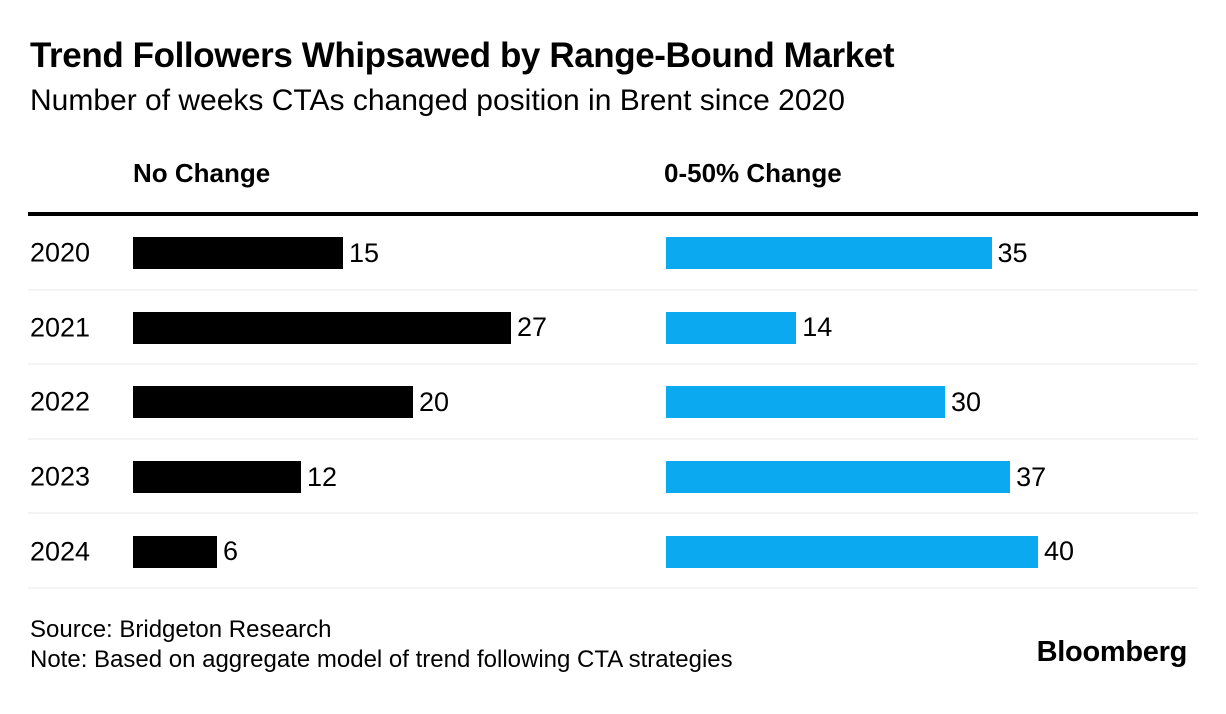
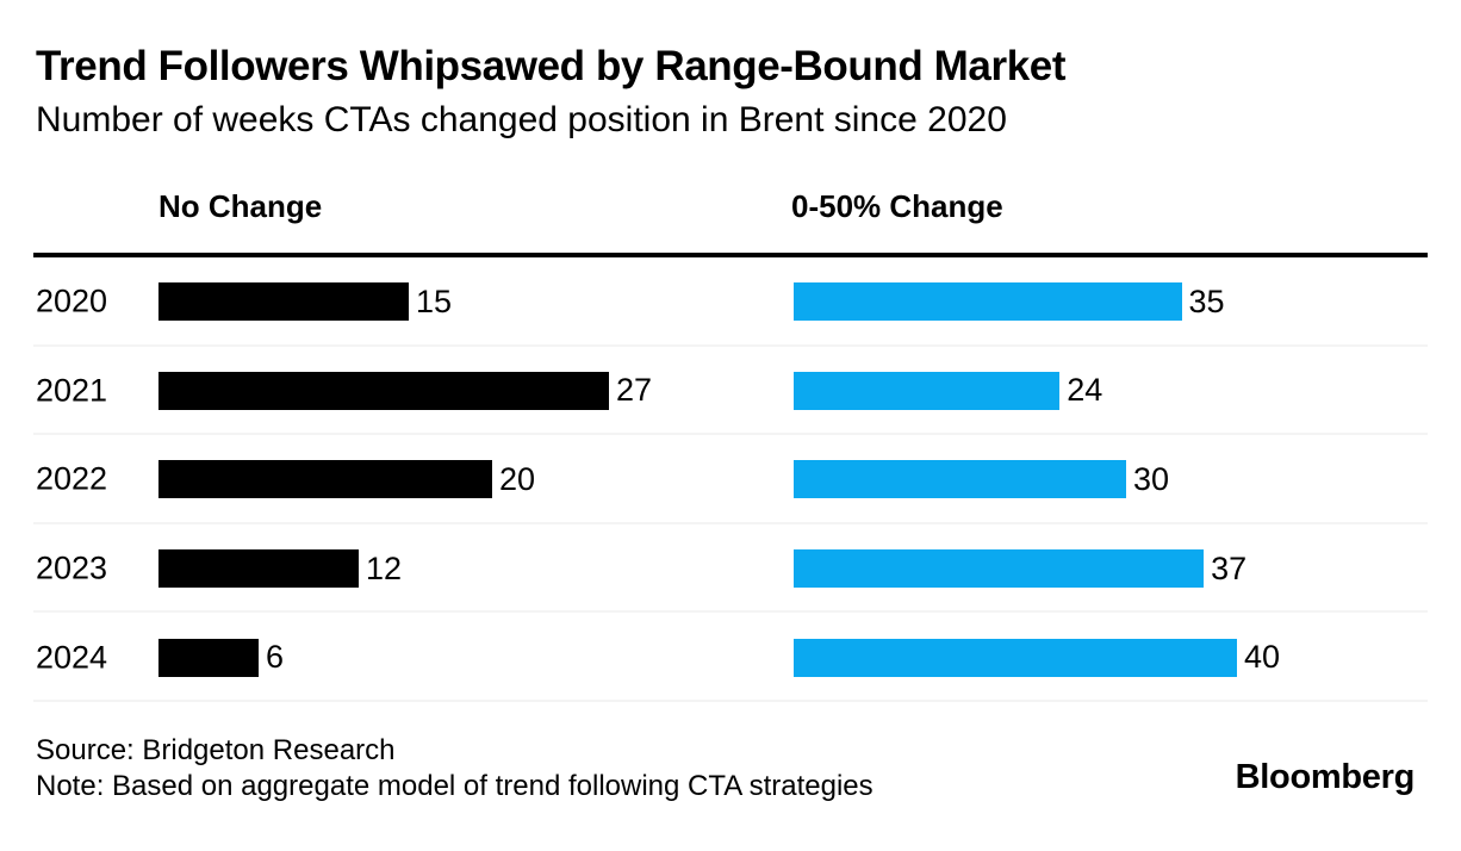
0-50% Change/2021: 14 -> 24
